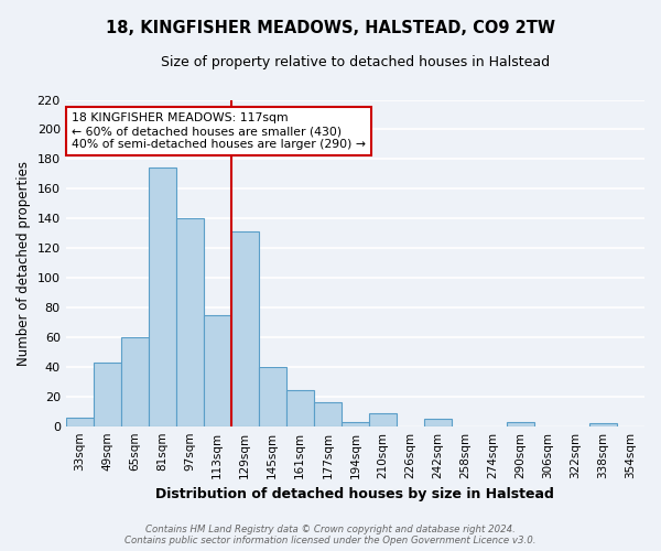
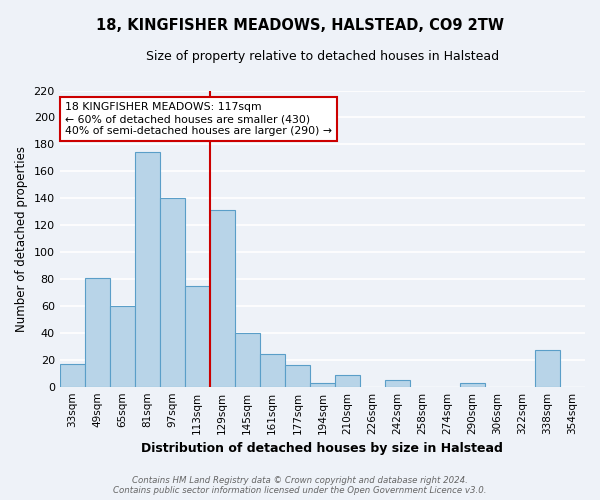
33sqm: 6 -> 17
49sqm: 43 -> 81
338sqm: 2 -> 27
